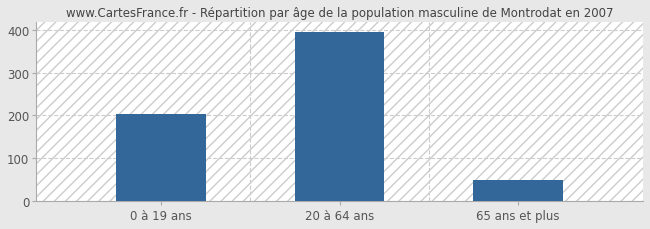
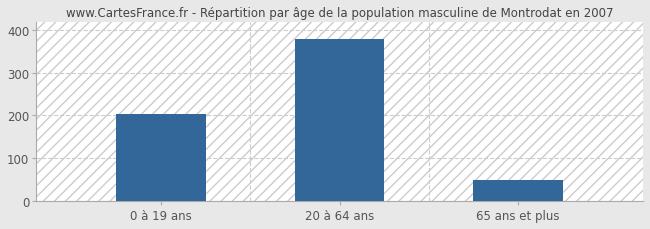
20 à 64 ans: 395 -> 379
